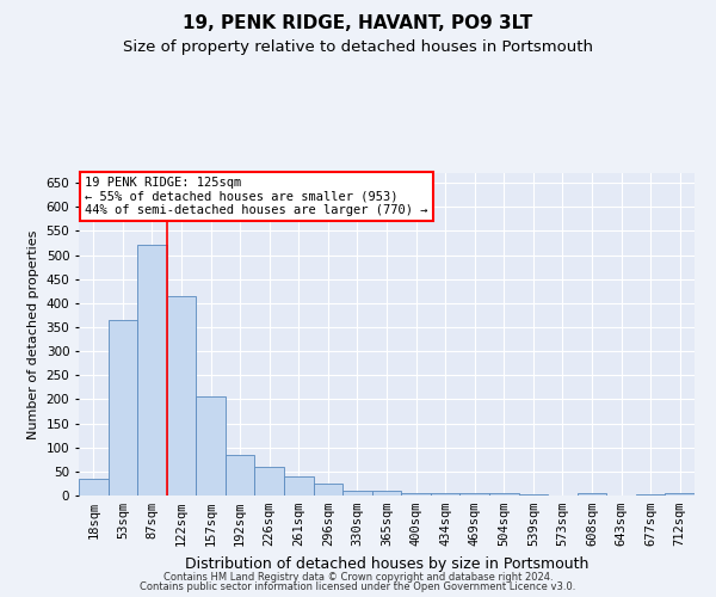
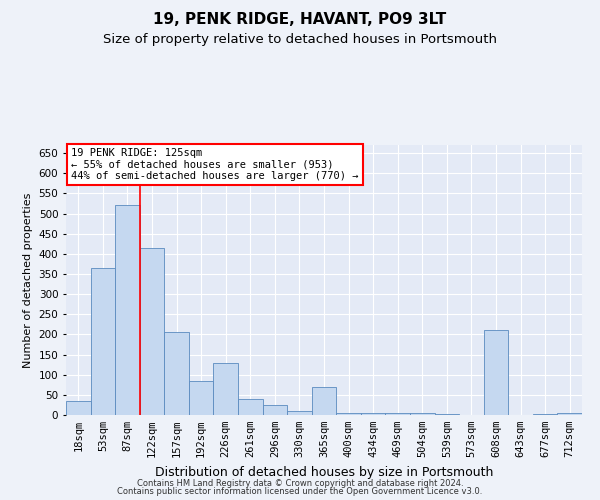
226sqm: 60 -> 130
365sqm: 10 -> 70
608sqm: 5 -> 210
